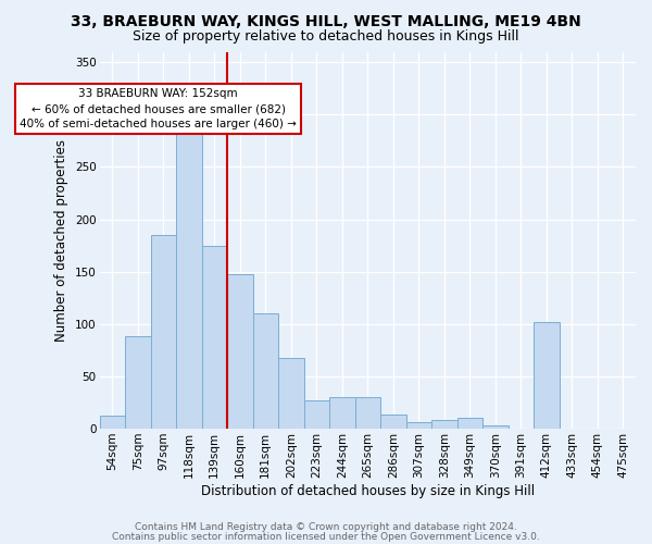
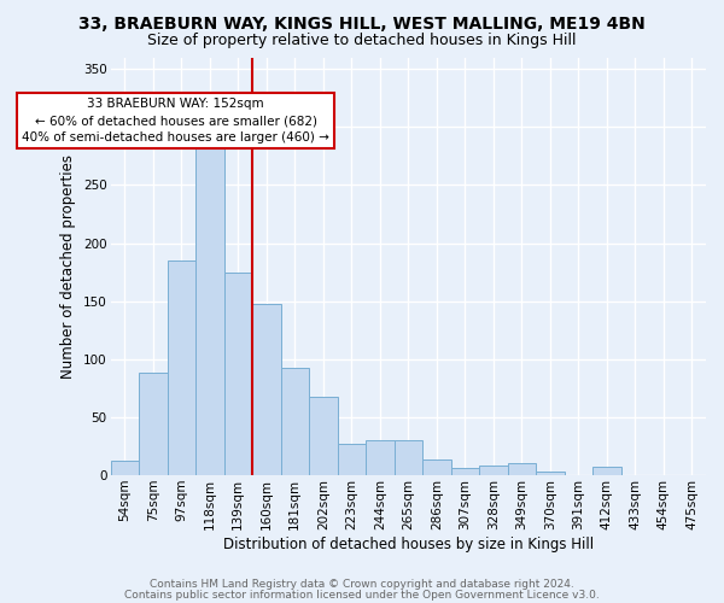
181sqm: 110 -> 92
412sqm: 102 -> 7
